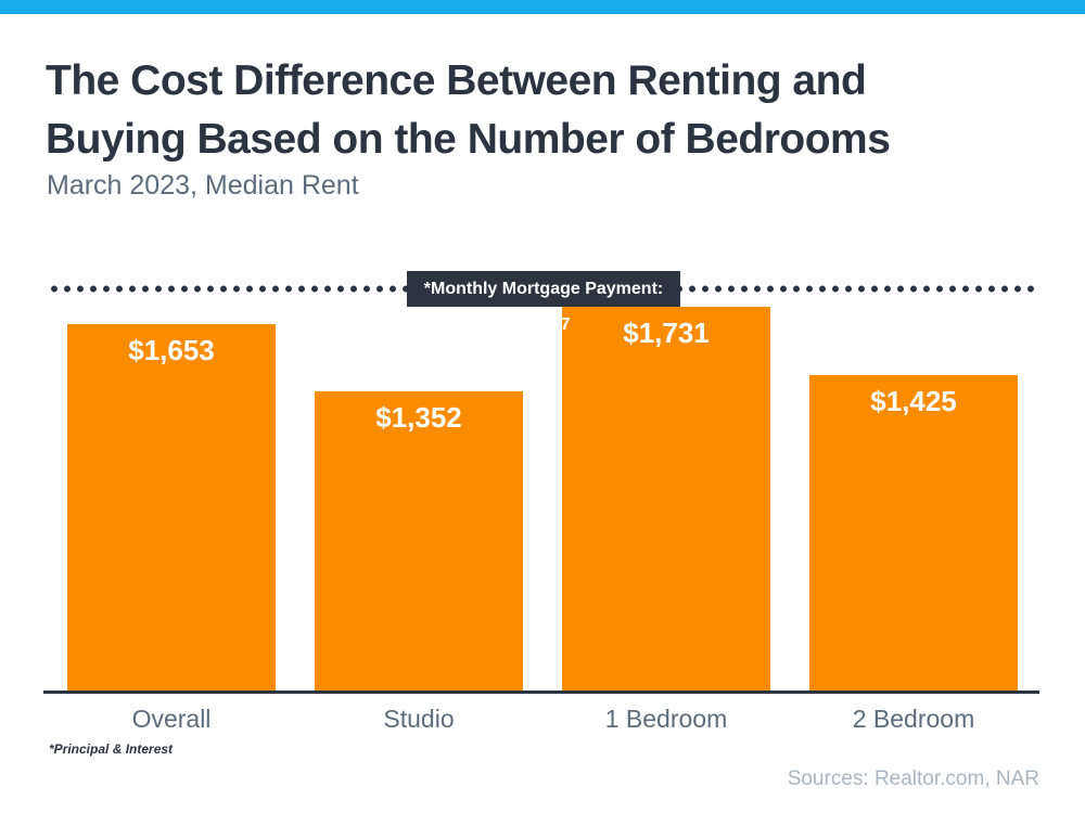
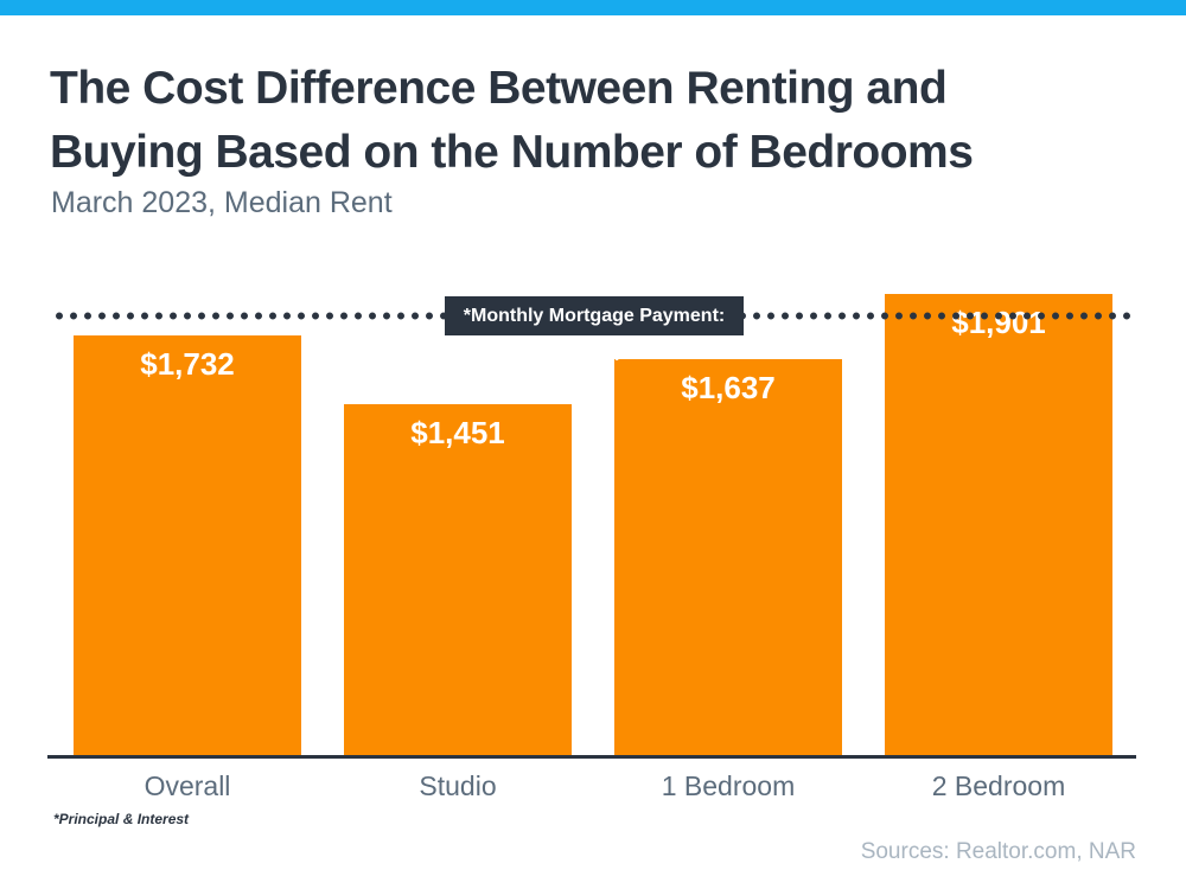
Overall: $1,653 -> $1,732
Studio: $1,352 -> $1,451
1 Bedroom: $1,731 -> $1,637
2 Bedroom: $1,425 -> $1,901
